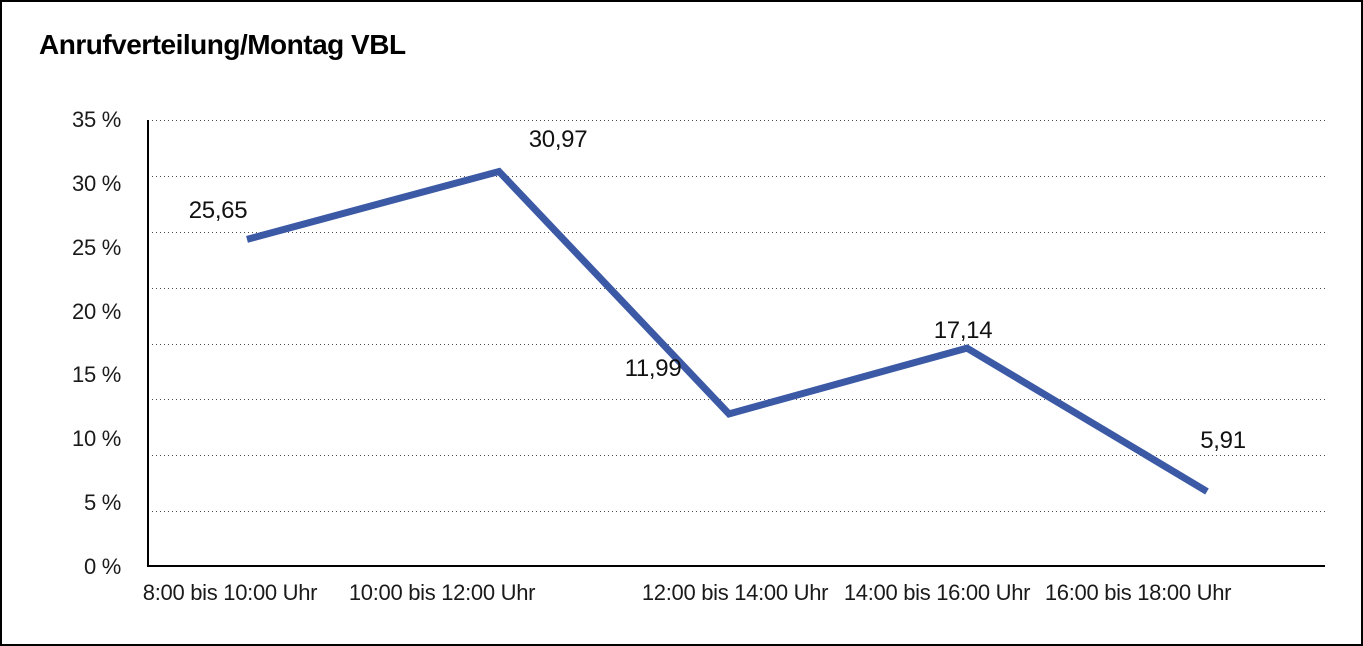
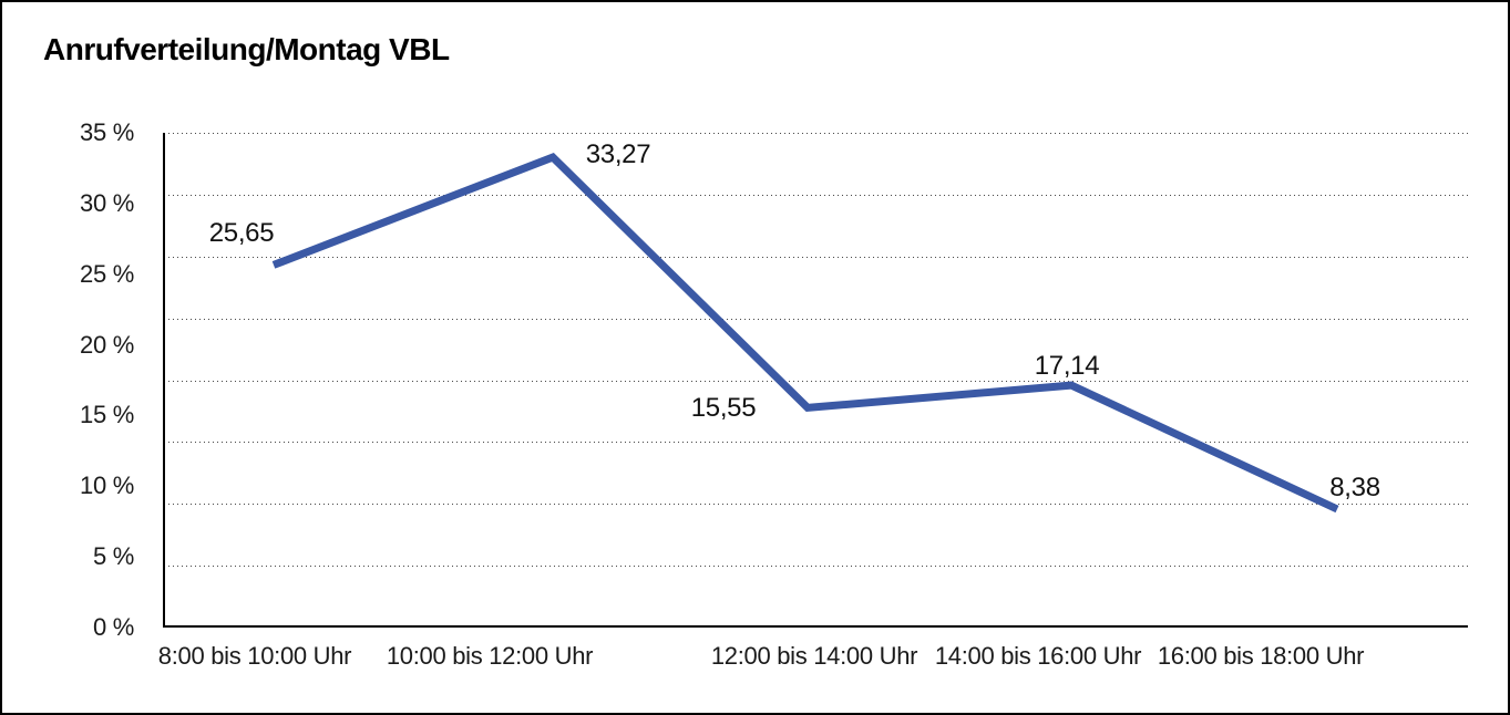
10:00 bis 12:00 Uhr: 30,97 -> 33,27
12:00 bis 14:00 Uhr: 11,99 -> 15,55
16:00 bis 18:00 Uhr: 5,91 -> 8,38
